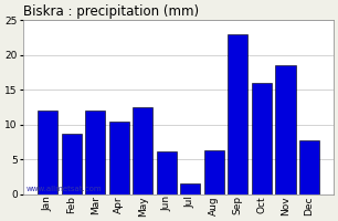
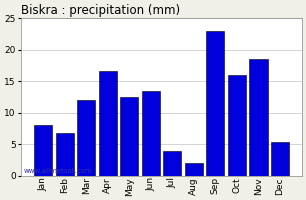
Jan: 12.0 -> 8.0
Feb: 8.7 -> 6.8
Apr: 10.5 -> 16.6
Jun: 6.2 -> 13.4
Jul: 1.5 -> 4.0
Aug: 6.4 -> 2.0
Dec: 7.7 -> 5.4
